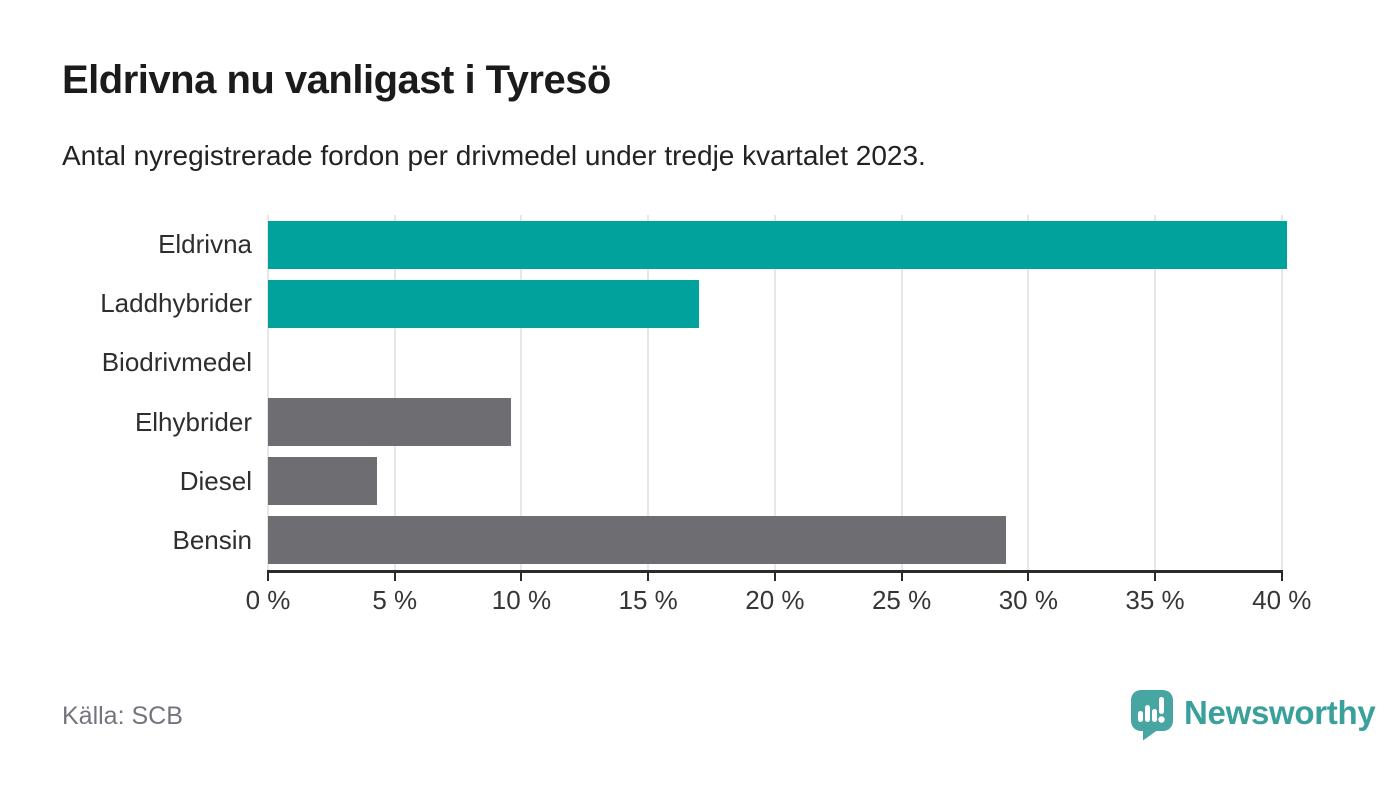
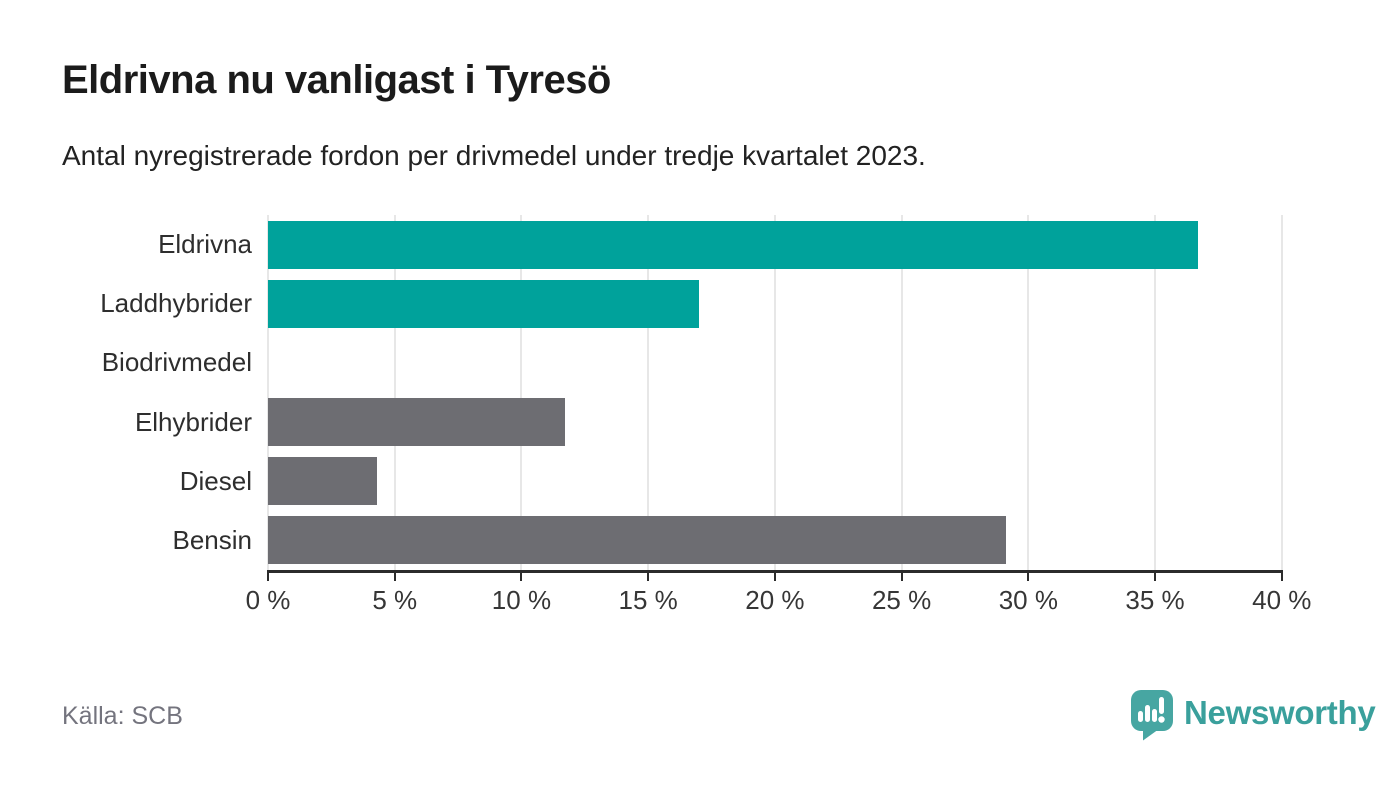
Eldrivna: 40.2% -> 36.7%
Elhybrider: 9.6% -> 11.7%
